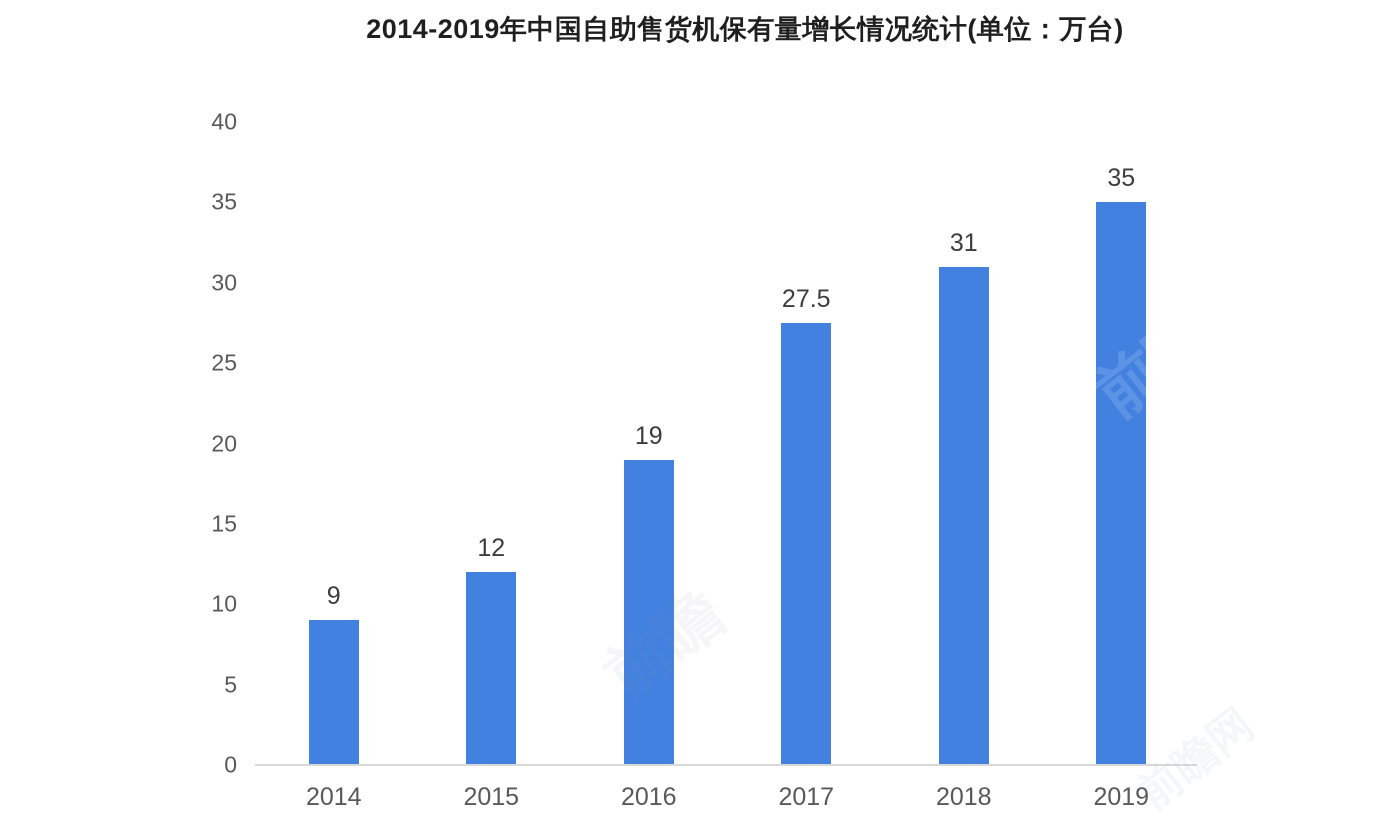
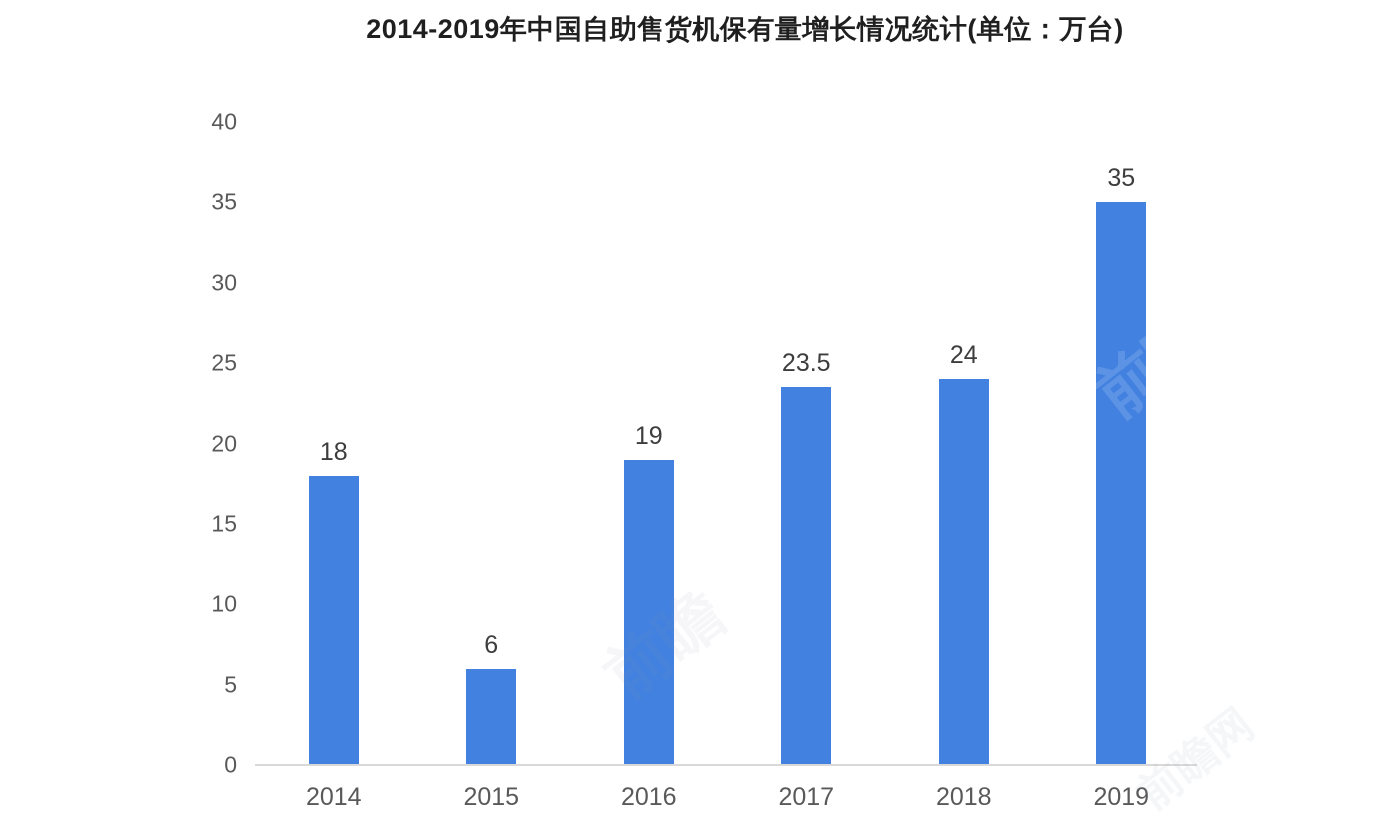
2014: 9 -> 18
2015: 12 -> 6
2017: 27.5 -> 23.5
2018: 31 -> 24
